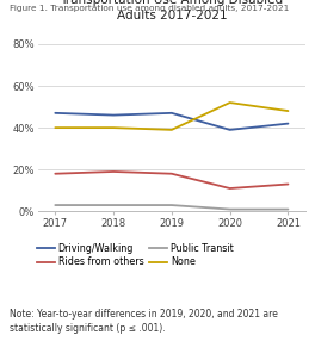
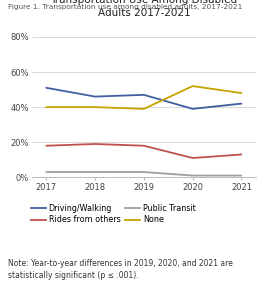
Driving/Walking/2017: 47% -> 51%
